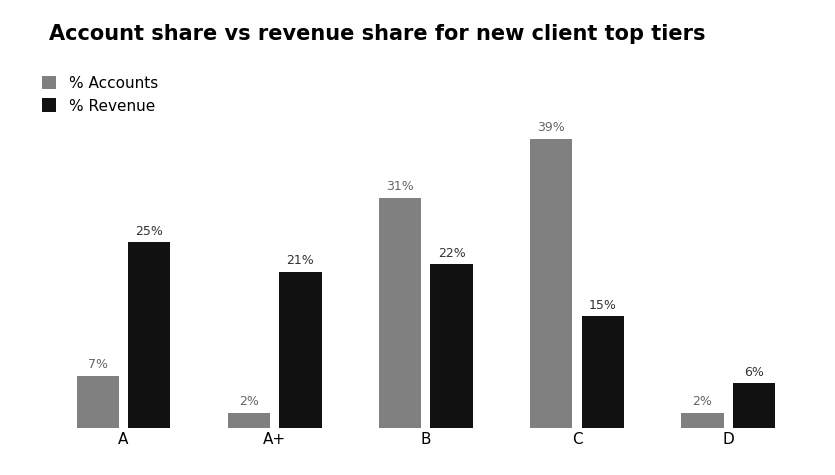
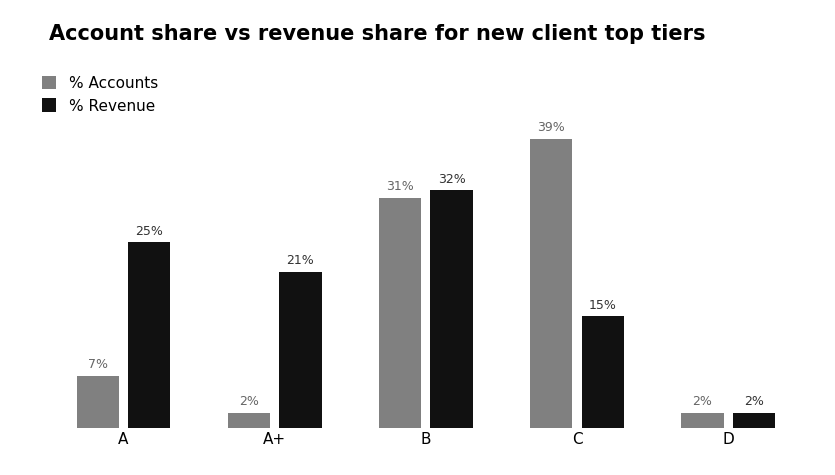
% Revenue/B: 22% -> 32%
% Revenue/D: 6% -> 2%
